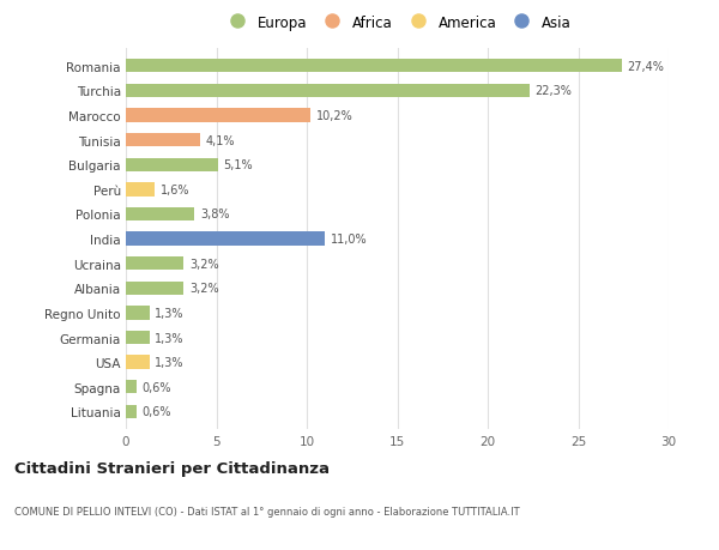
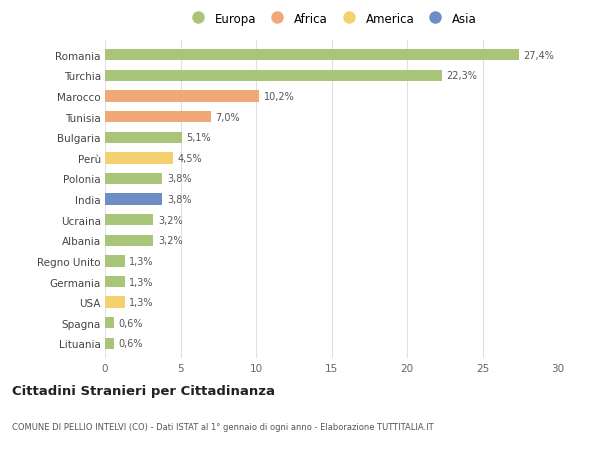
Tunisia: 4,1% -> 7,0%
Perù: 1,6% -> 4,5%
India: 11,0% -> 3,8%
